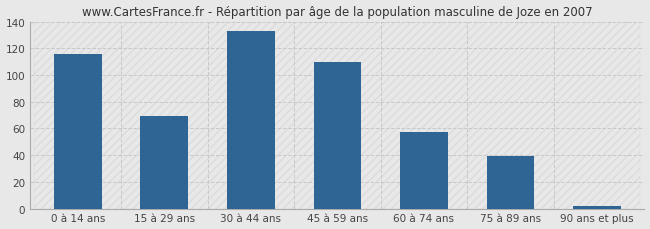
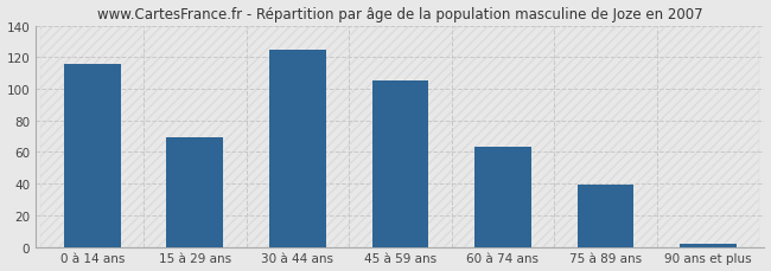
30 à 44 ans: 133 -> 125
45 à 59 ans: 110 -> 105
60 à 74 ans: 57 -> 63
